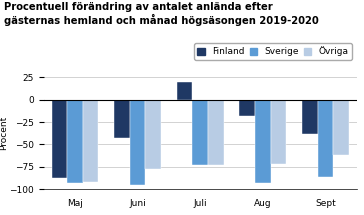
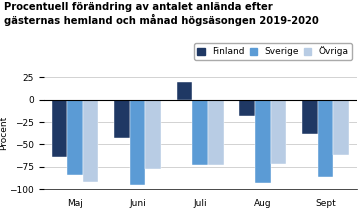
Finland/Maj: -87 -> -64
Sverige/Maj: -93 -> -84
